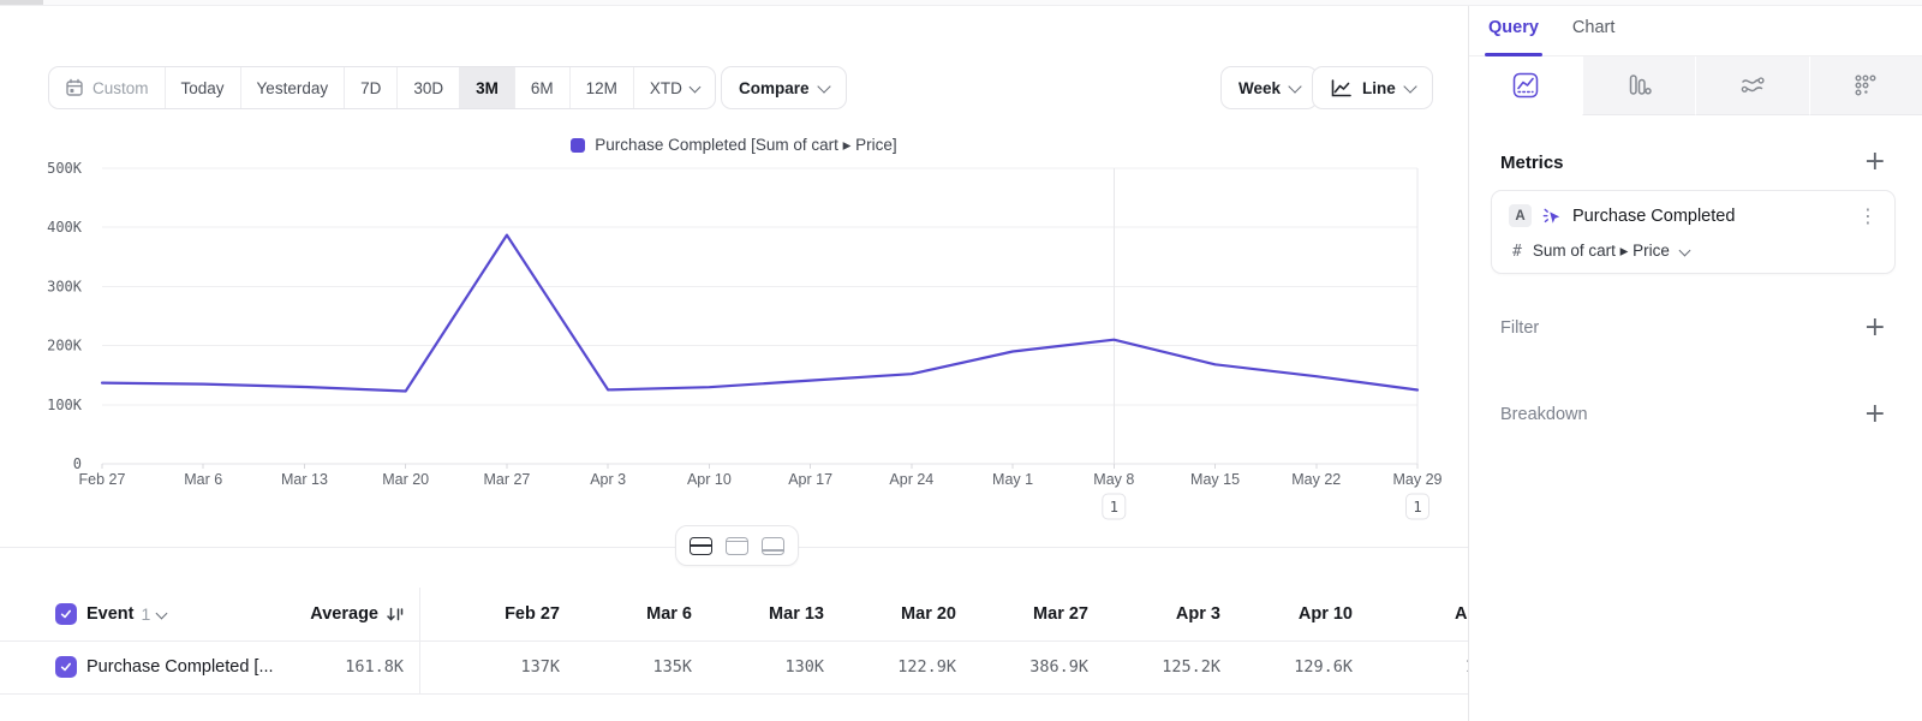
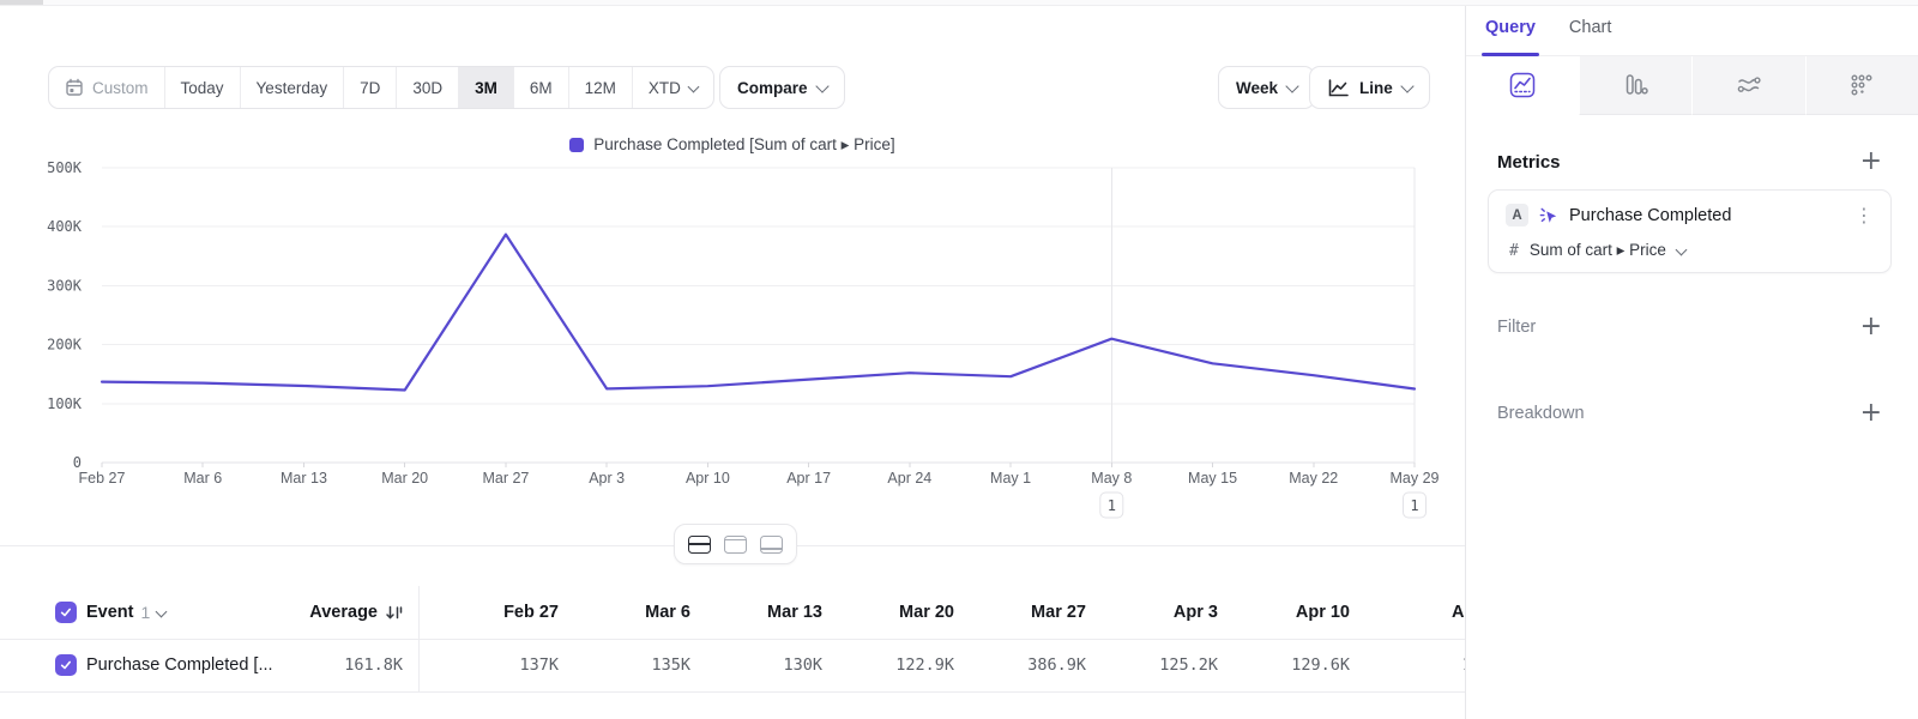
May 1: 190K -> 150K
